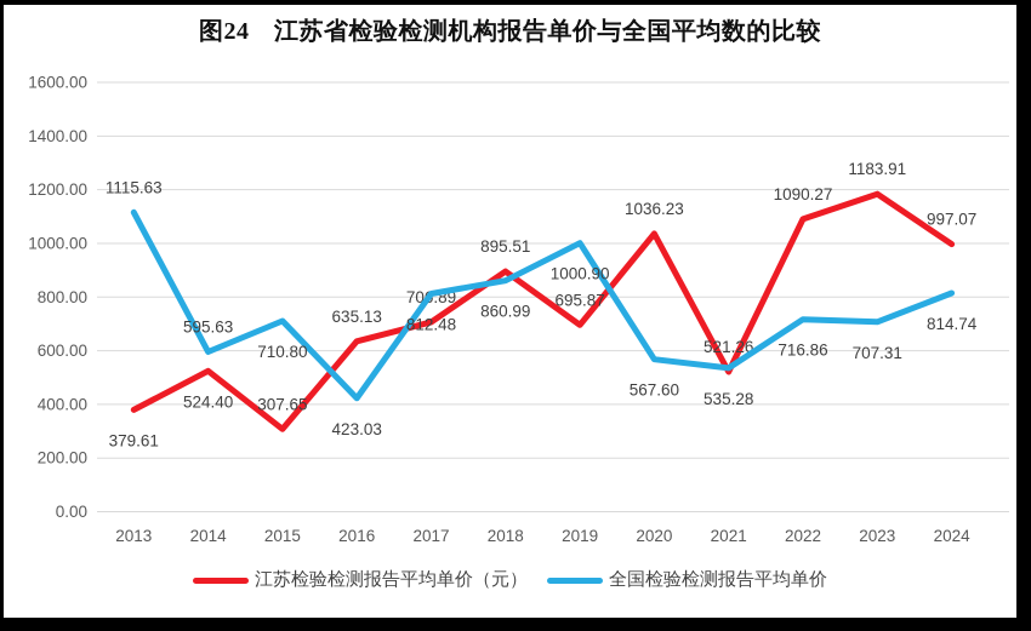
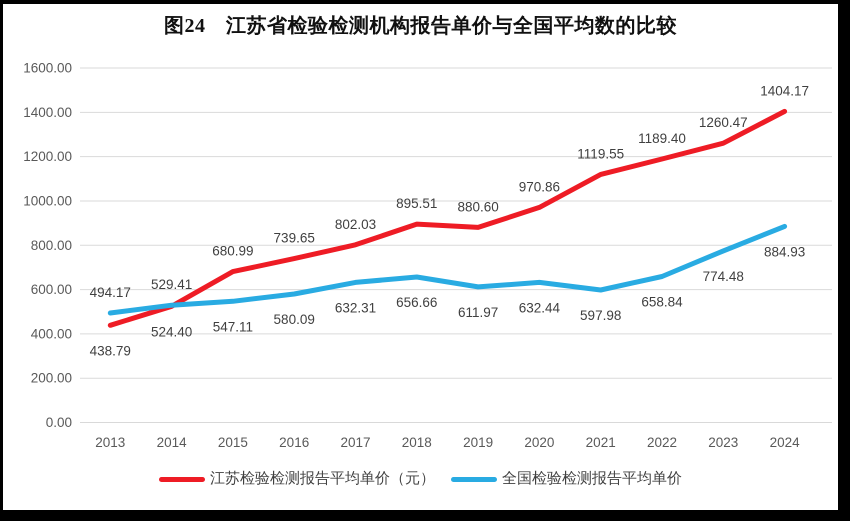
江苏检验检测报告平均单价（元）/2013: 379.61 -> 438.79
全国检验检测报告平均单价/2013: 1115.63 -> 494.17
全国检验检测报告平均单价/2014: 595.63 -> 529.41
江苏检验检测报告平均单价（元）/2015: 307.65 -> 680.99
全国检验检测报告平均单价/2015: 710.80 -> 547.11
江苏检验检测报告平均单价（元）/2016: 635.13 -> 739.65
全国检验检测报告平均单价/2016: 423.03 -> 580.09
江苏检验检测报告平均单价（元）/2017: 706.89 -> 802.03
全国检验检测报告平均单价/2017: 812.48 -> 632.31
全国检验检测报告平均单价/2018: 860.99 -> 656.66
江苏检验检测报告平均单价（元）/2019: 695.87 -> 880.60
全国检验检测报告平均单价/2019: 1000.90 -> 611.97
江苏检验检测报告平均单价（元）/2020: 1036.23 -> 970.86
全国检验检测报告平均单价/2020: 567.60 -> 632.44
江苏检验检测报告平均单价（元）/2021: 521.26 -> 1119.55
全国检验检测报告平均单价/2021: 535.28 -> 597.98
江苏检验检测报告平均单价（元）/2022: 1090.27 -> 1189.40
全国检验检测报告平均单价/2022: 716.86 -> 658.84
江苏检验检测报告平均单价（元）/2023: 1183.91 -> 1260.47
全国检验检测报告平均单价/2023: 707.31 -> 774.48
江苏检验检测报告平均单价（元）/2024: 997.07 -> 1404.17
全国检验检测报告平均单价/2024: 814.74 -> 884.93
